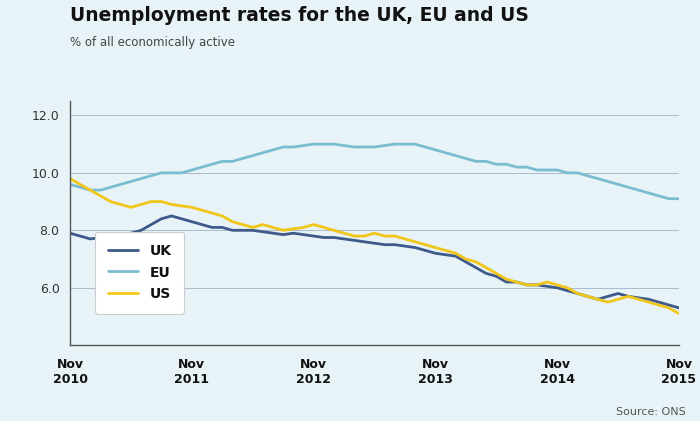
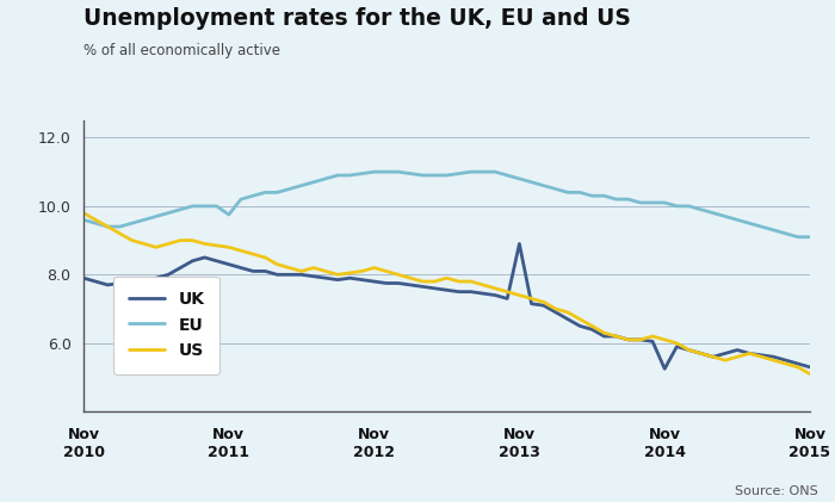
EU/Nov 2011: 10.10 -> 9.75
UK/Nov 2013: 7.20 -> 8.90
UK/Nov 2014: 6.00 -> 5.25
